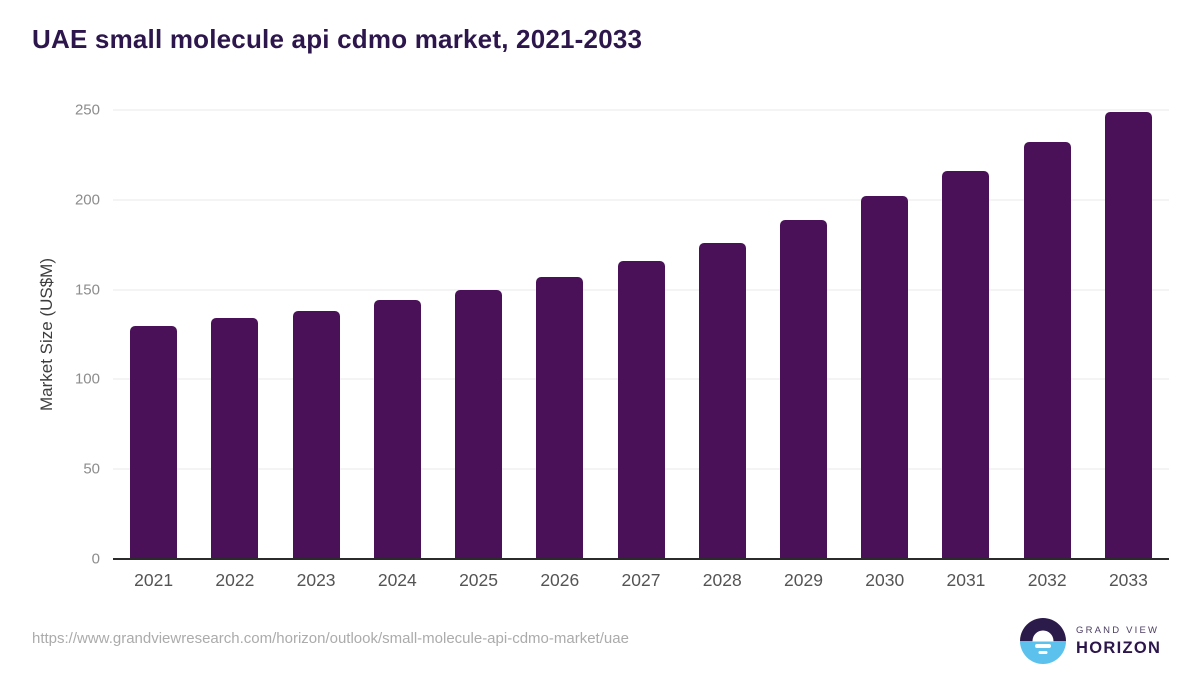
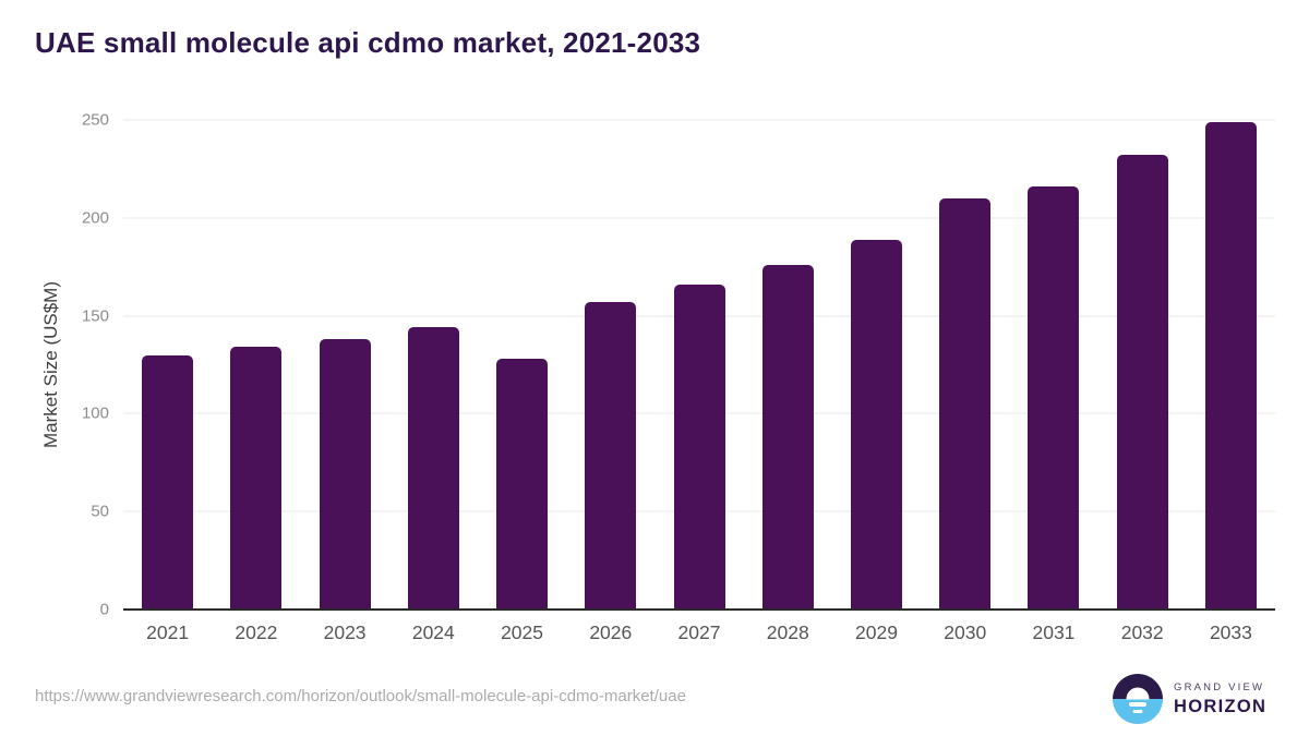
2025: 150 -> 128
2030: 202 -> 210
